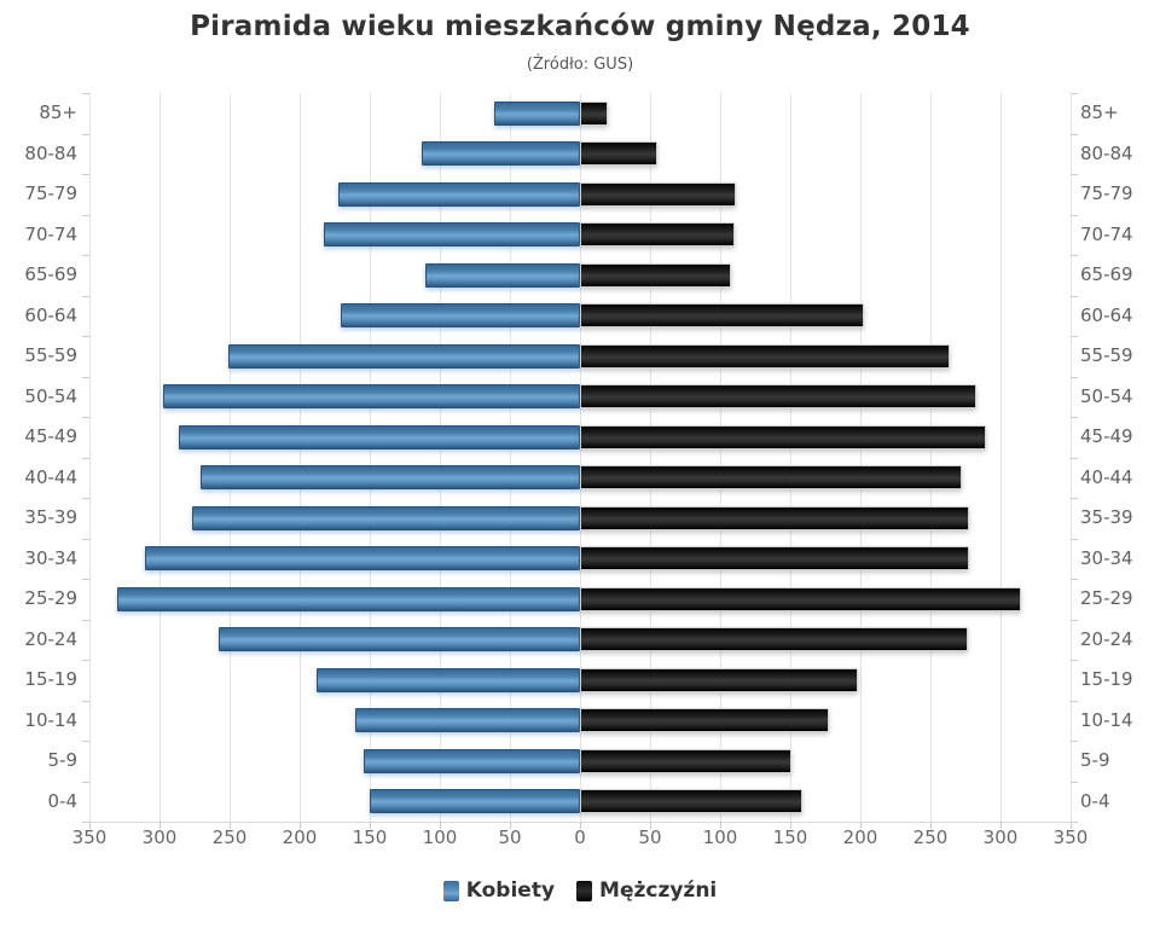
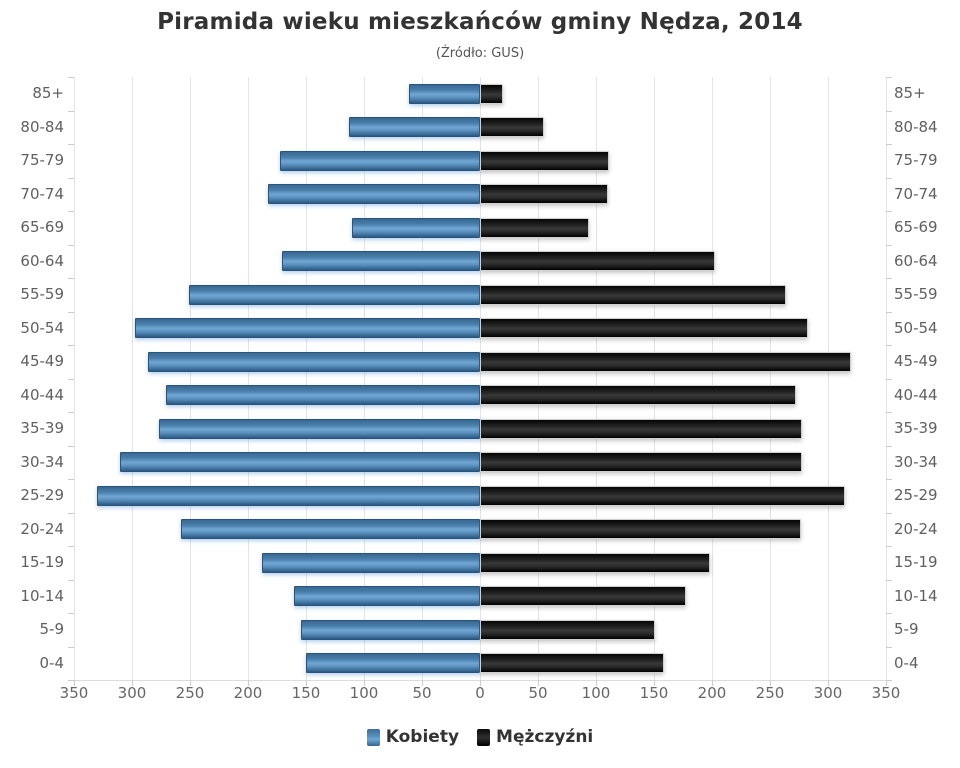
Mężczyźni/65-69: 108 -> 94
Mężczyźni/45-49: 290 -> 320
